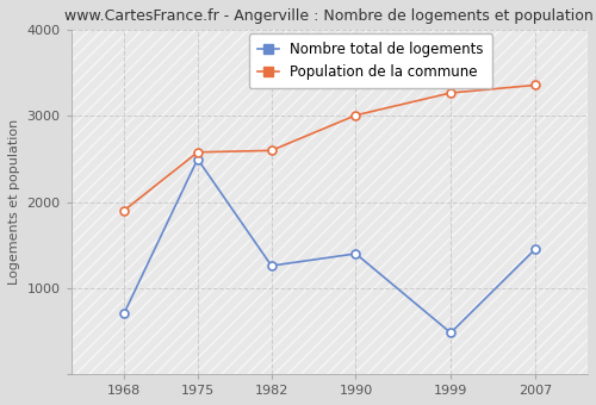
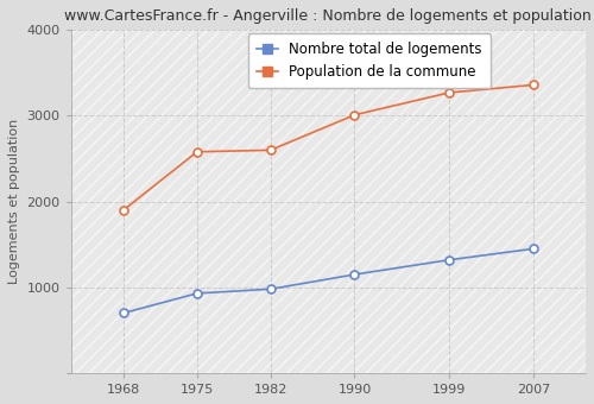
Nombre total de logements/1975: 2500 -> 930
Nombre total de logements/1982: 1260 -> 980
Nombre total de logements/1990: 1400 -> 1150
Nombre total de logements/1999: 480 -> 1320
